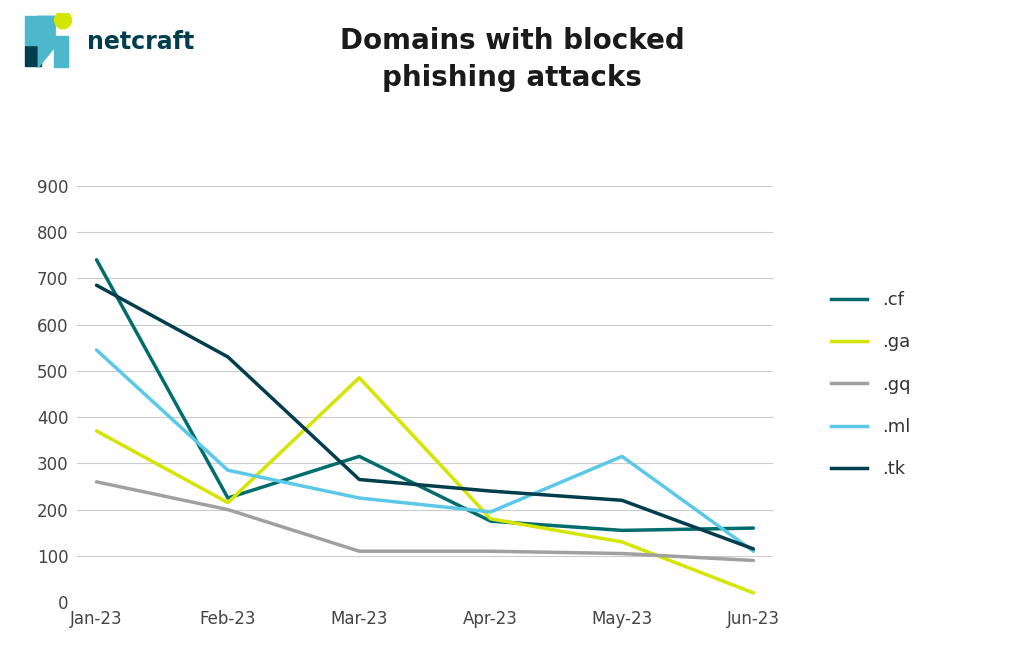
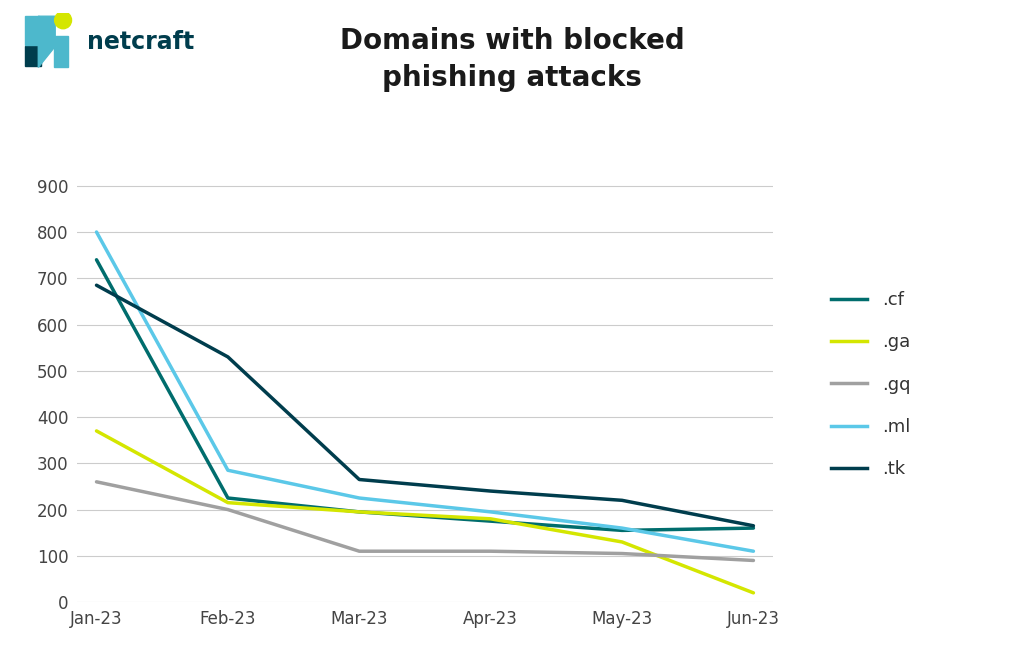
.ml/Jan-23: 545 -> 800
.cf/Mar-23: 315 -> 195
.ga/Mar-23: 485 -> 195
.ml/May-23: 315 -> 160
.tk/Jun-23: 115 -> 165
